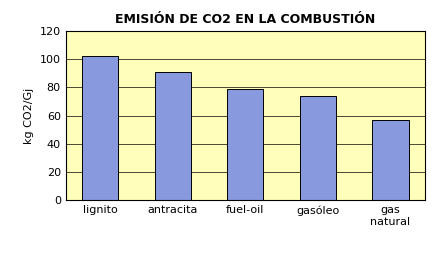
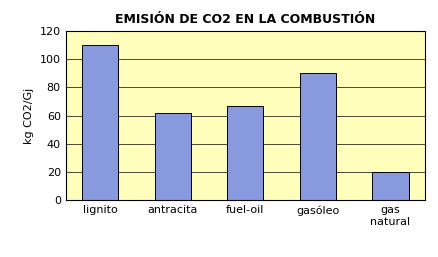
lignito: 102 -> 110
antracita: 91 -> 62
fuel-oil: 79 -> 67
gasóleo: 74 -> 90
gas natural: 57 -> 20
